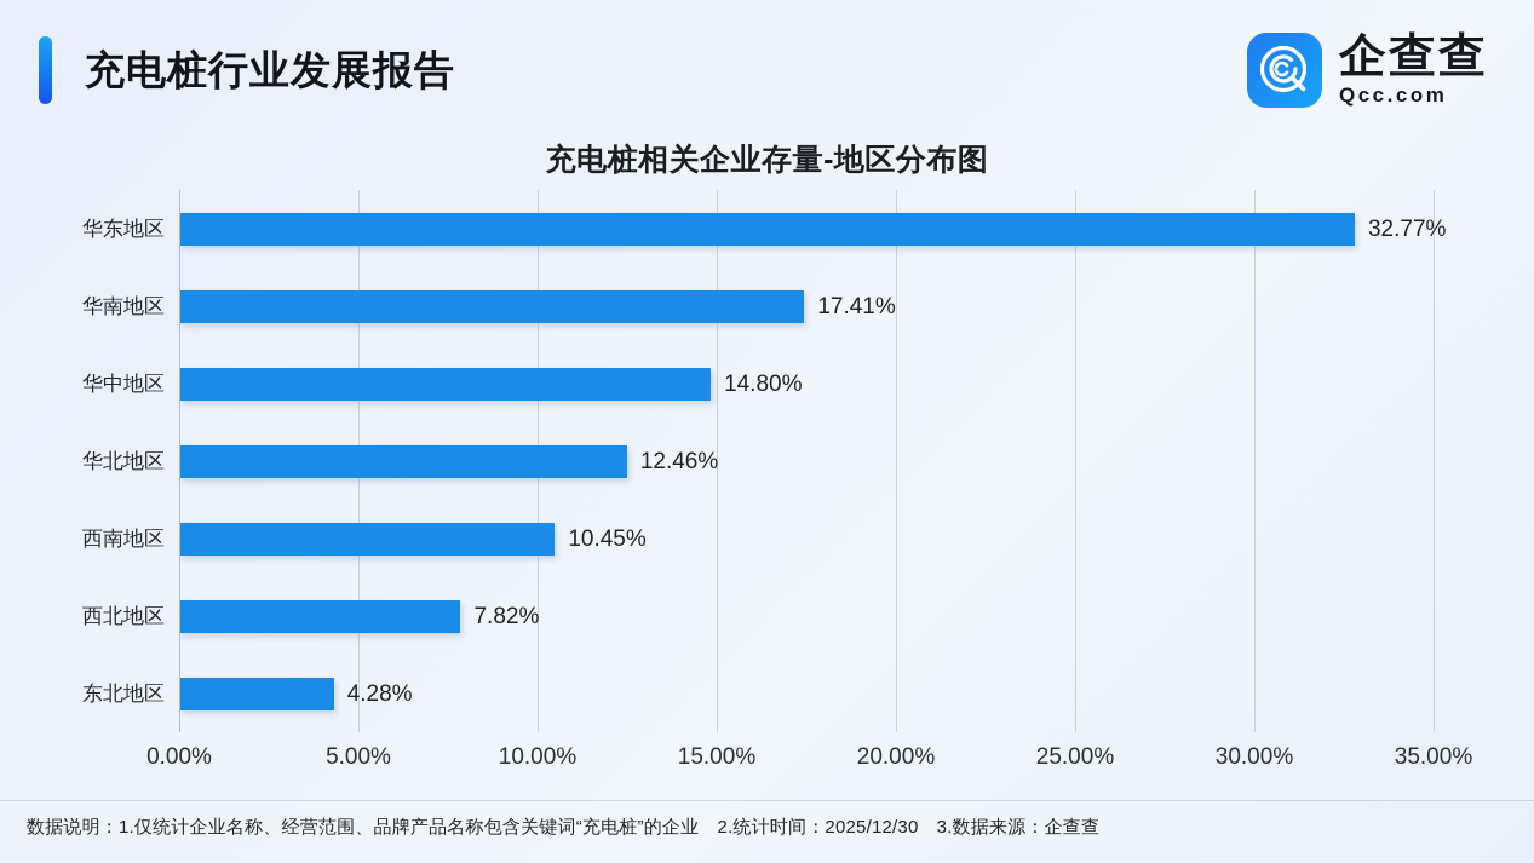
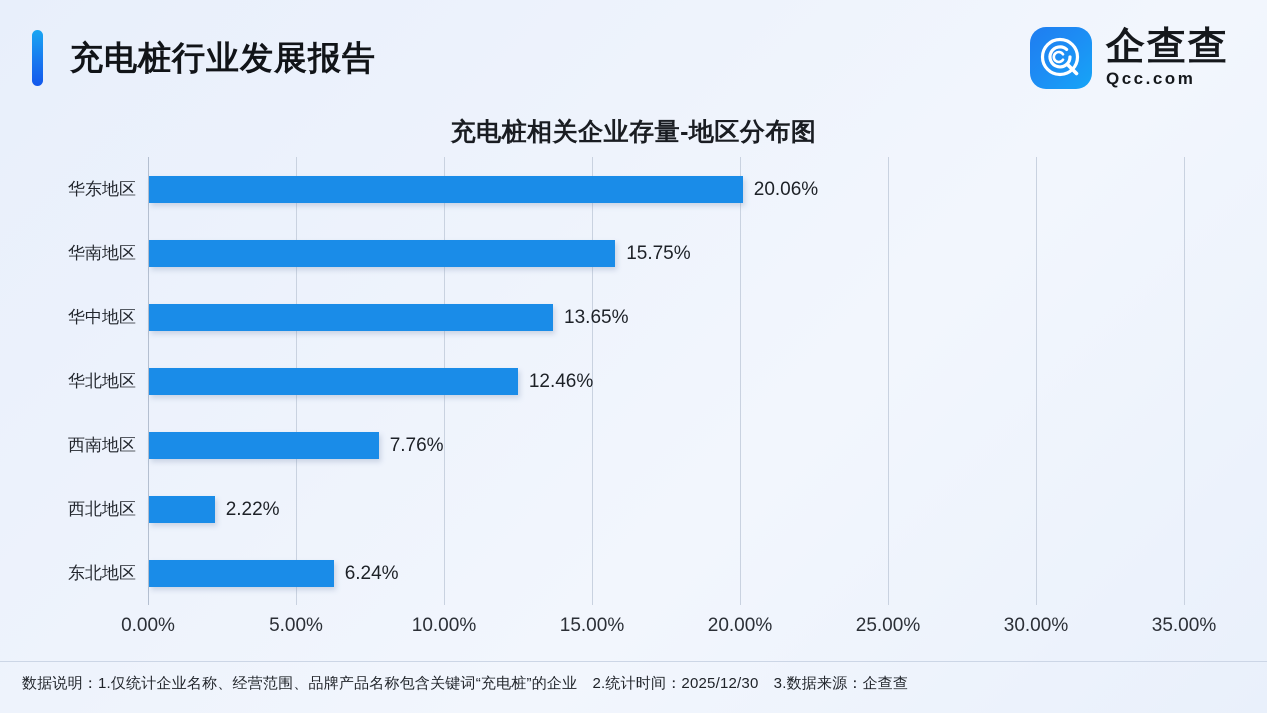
华东地区: 32.77% -> 20.06%
华南地区: 17.41% -> 15.75%
华中地区: 14.80% -> 13.65%
西南地区: 10.45% -> 7.76%
西北地区: 7.82% -> 2.22%
东北地区: 4.28% -> 6.24%
